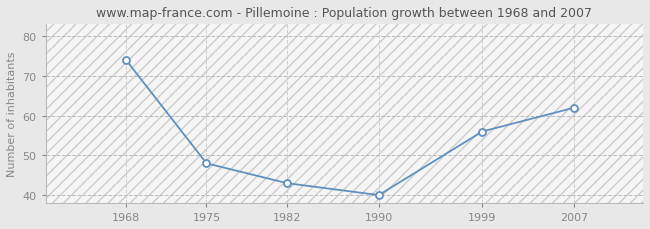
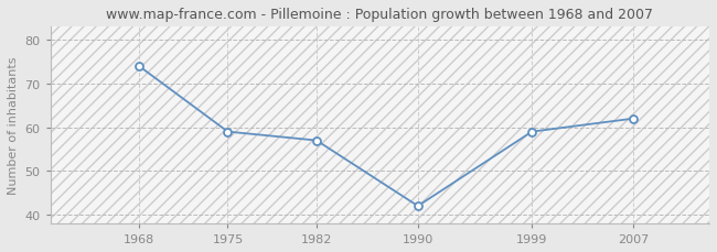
1975: 48 -> 59
1982: 43 -> 57
1990: 40 -> 42
1999: 56 -> 59
